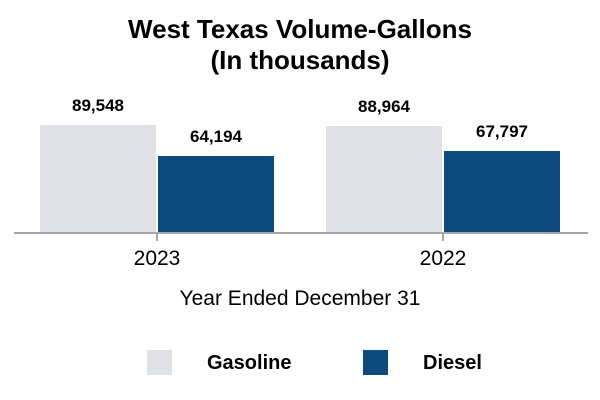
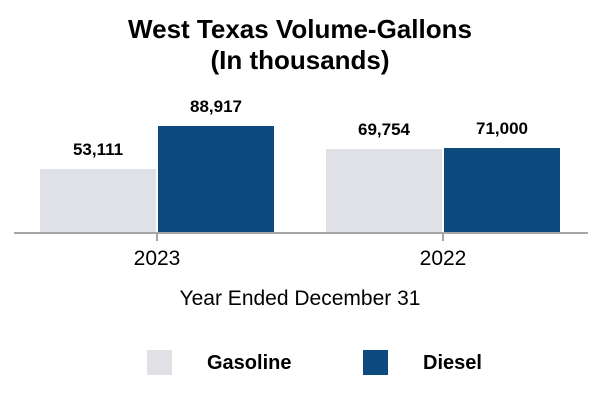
Gasoline/2023: 89,548 -> 53,111
Diesel/2023: 64,194 -> 88,917
Gasoline/2022: 88,964 -> 69,754
Diesel/2022: 67,797 -> 71,000
